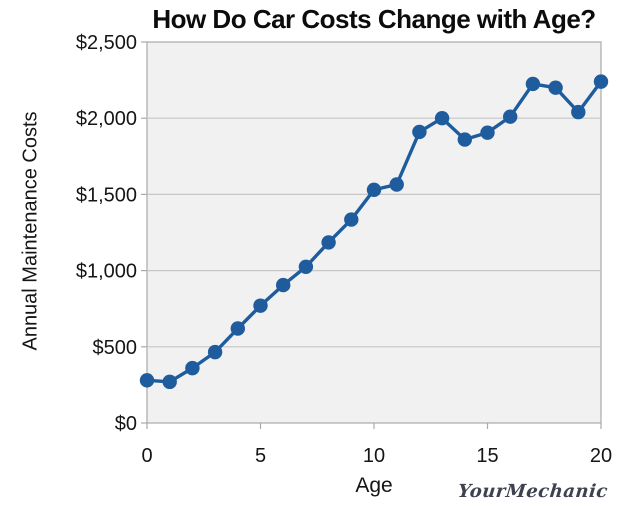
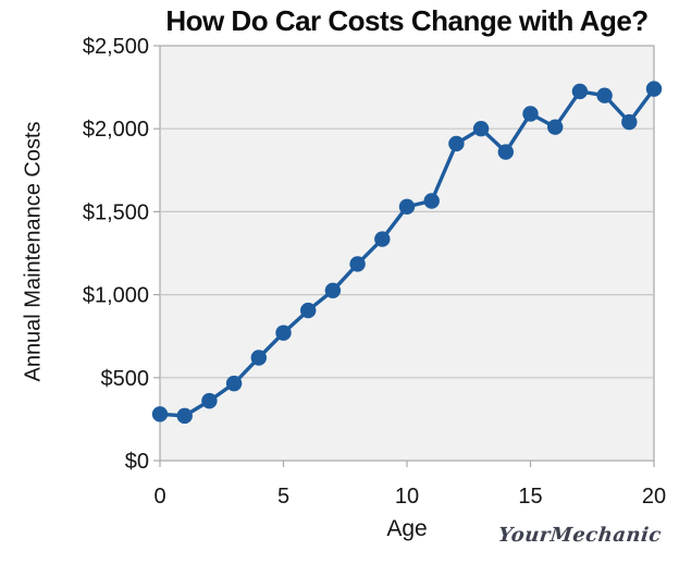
15: $1900 -> $2090
